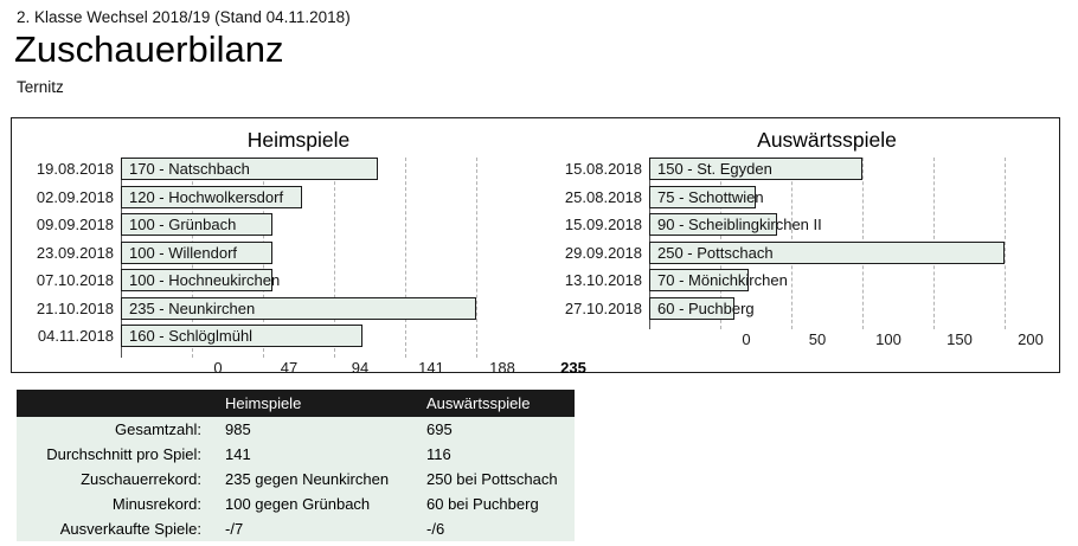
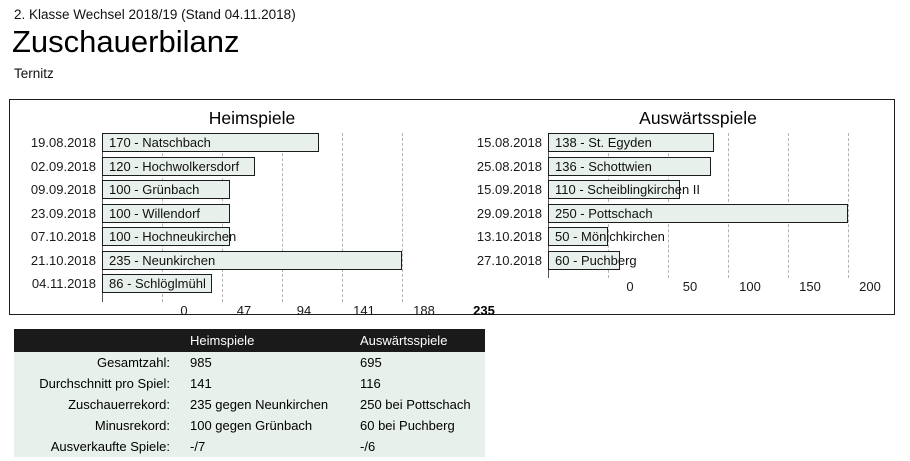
Heimspiele/04.11.2018: 160 -> 86
Auswärtsspiele/15.08.2018: 150 -> 138
Auswärtsspiele/25.08.2018: 75 -> 136
Auswärtsspiele/15.09.2018: 90 -> 110
Auswärtsspiele/13.10.2018: 70 -> 50
